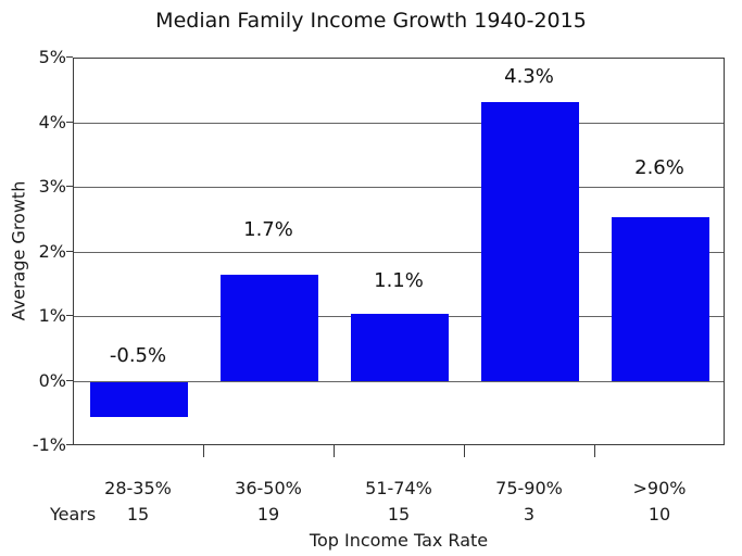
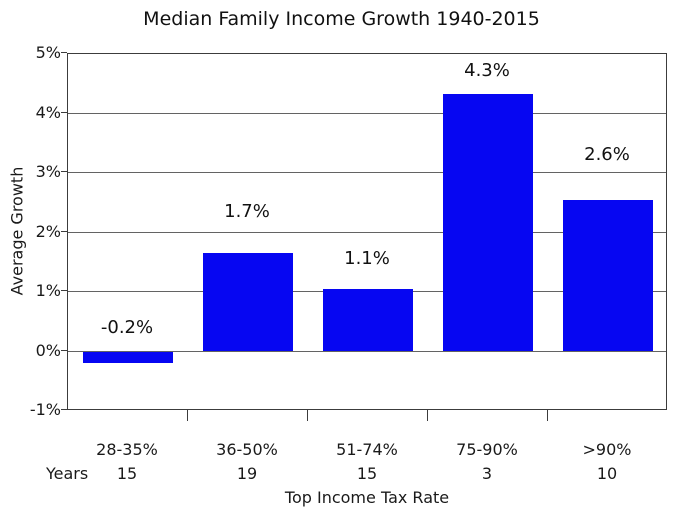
28-35%: -0.5% -> -0.2%
